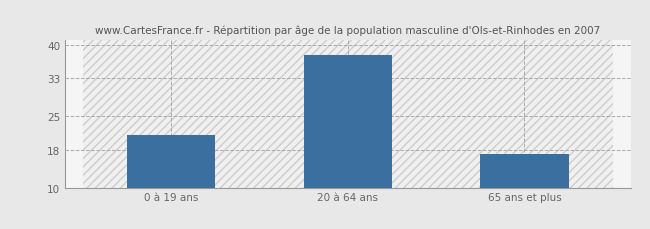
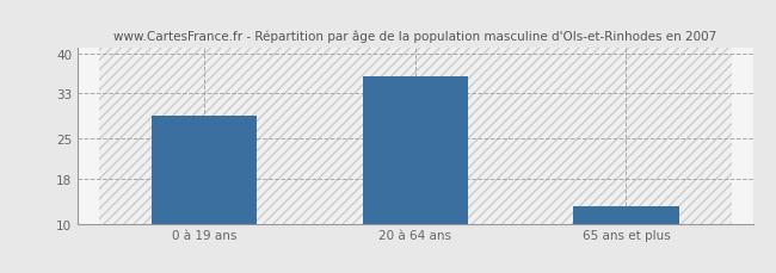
0 à 19 ans: 21 -> 29
20 à 64 ans: 38 -> 36
65 ans et plus: 17 -> 13
